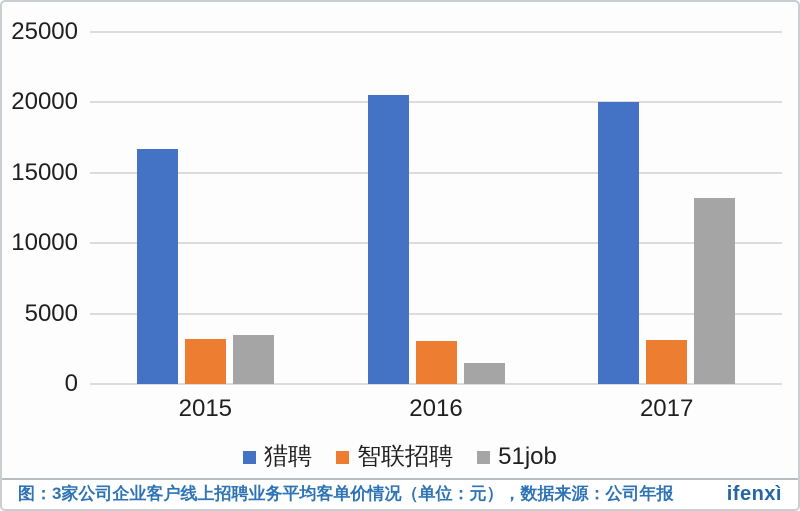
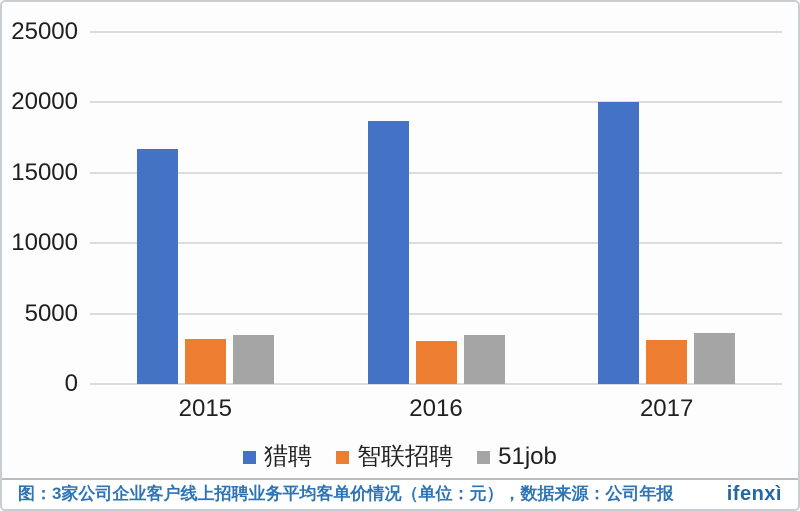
猎聘/2016: 20500 -> 18700
51job/2016: 1500 -> 3500
51job/2017: 13200 -> 3600
